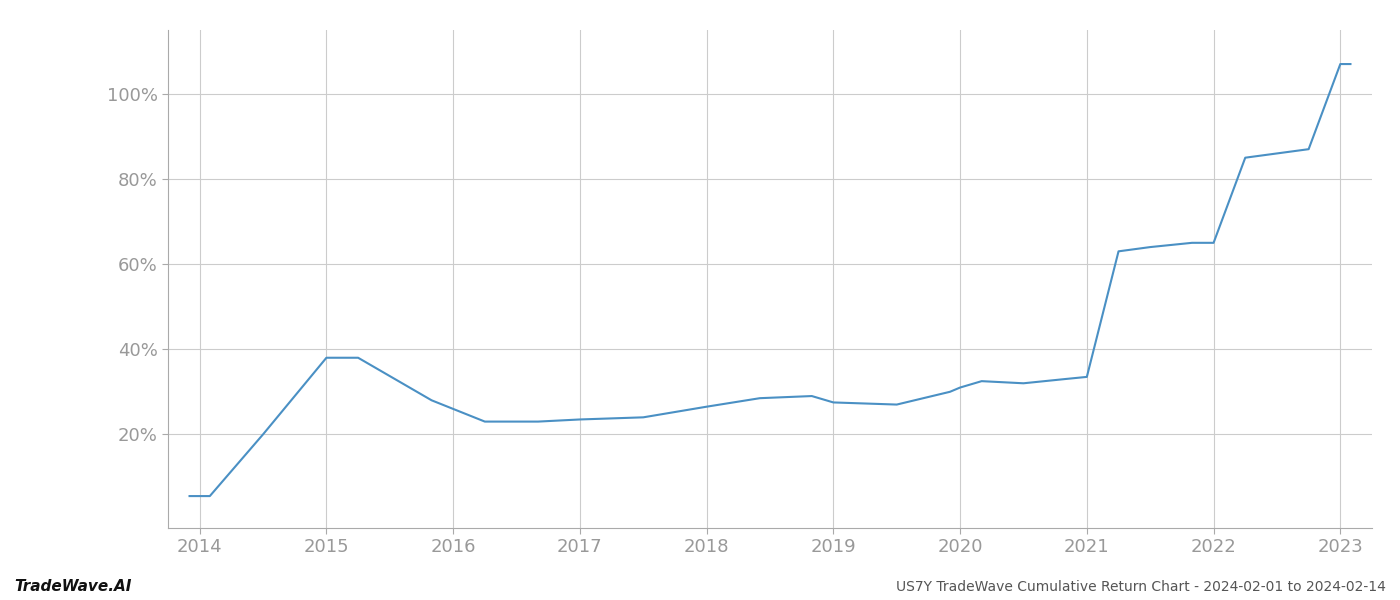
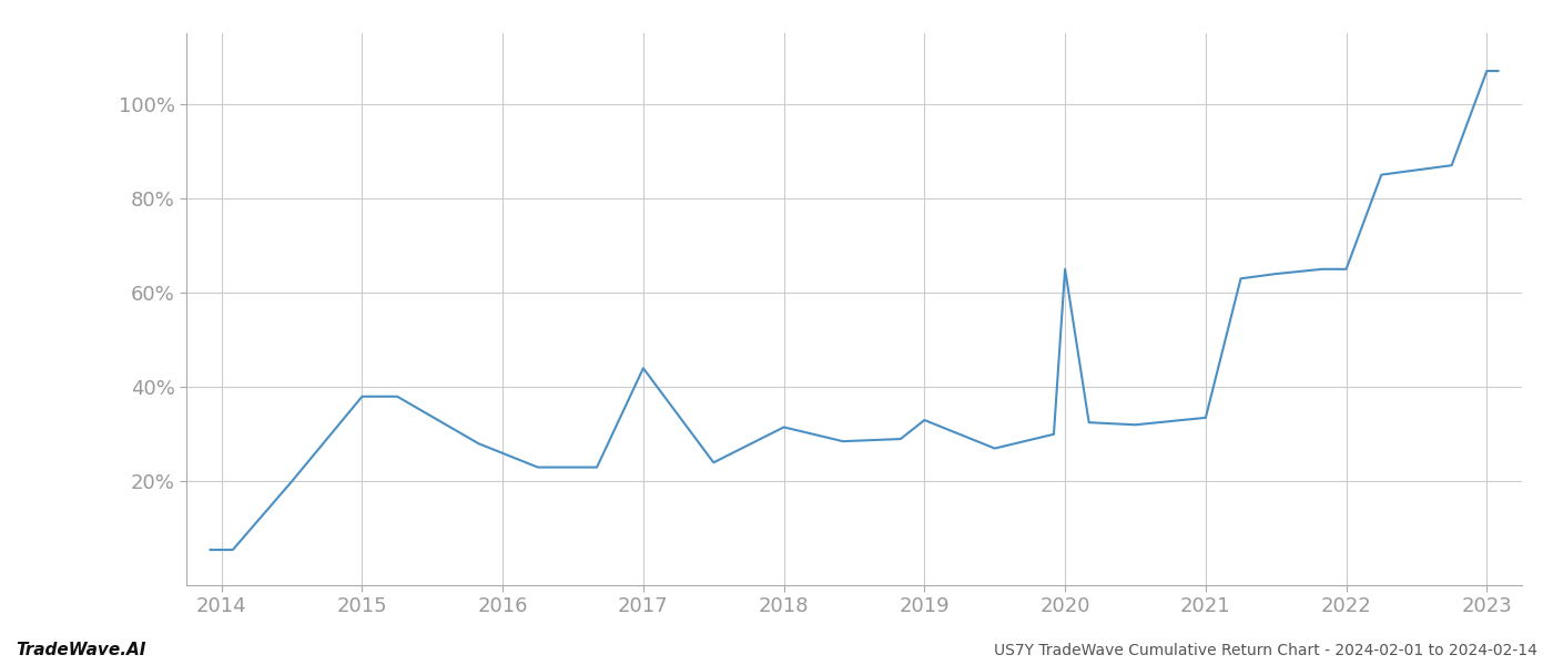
2017: 23.5% -> 44.0%
2018: 26.5% -> 31.5%
2019: 27.5% -> 33.0%
2020: 31.0% -> 65.0%
